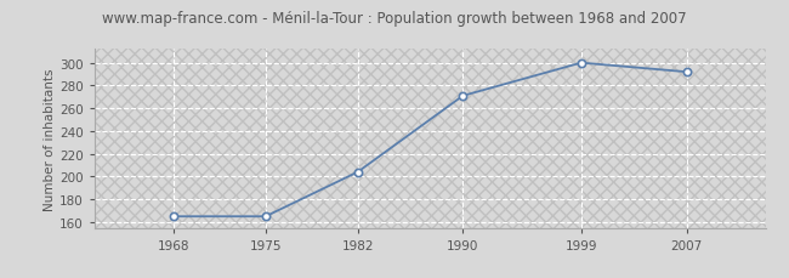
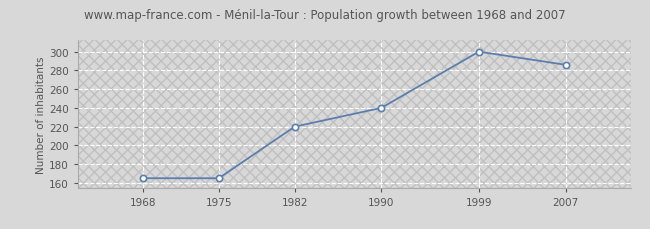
1982: 204 -> 220
1990: 271 -> 240
2007: 292 -> 286
